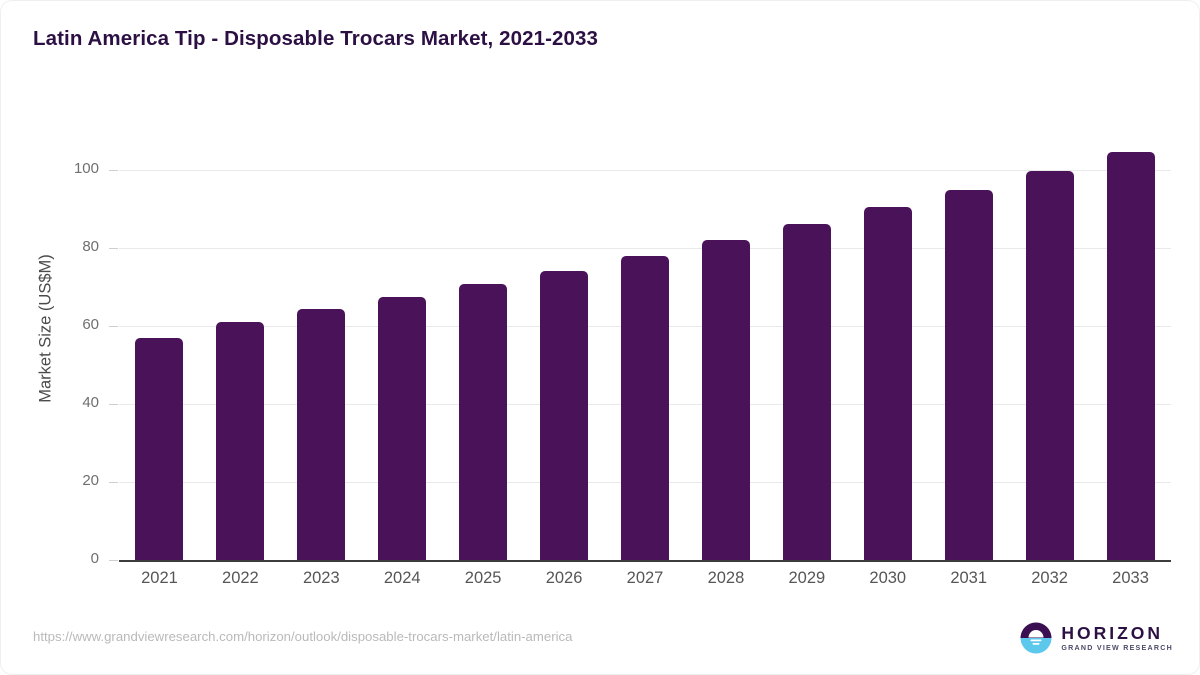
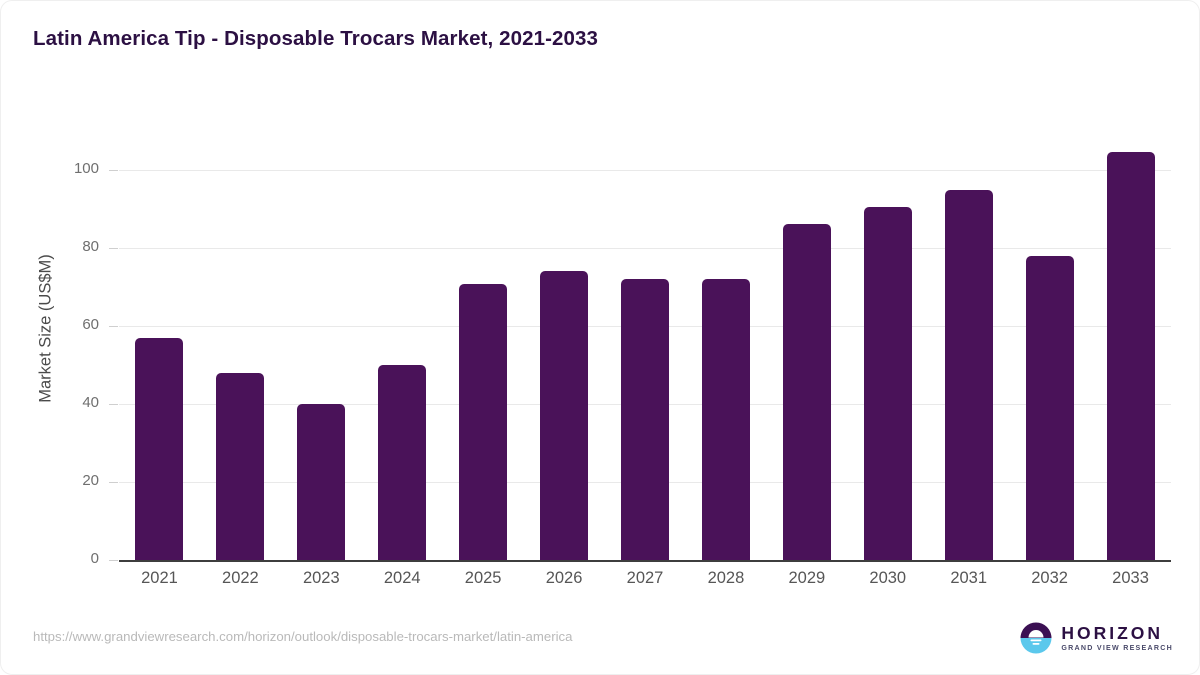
2022: 61 -> 48
2023: 64 -> 40
2024: 68 -> 50
2027: 78 -> 72
2028: 82 -> 72
2032: 100 -> 78
